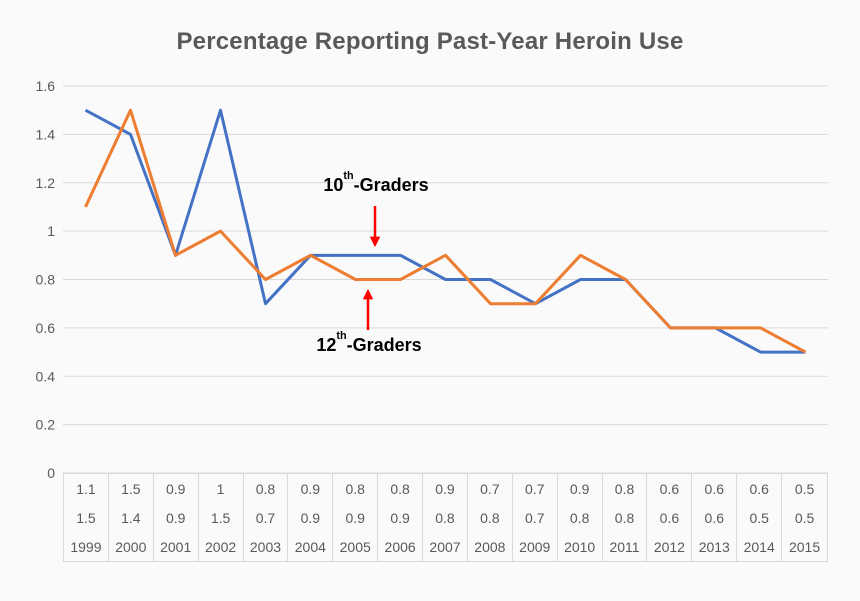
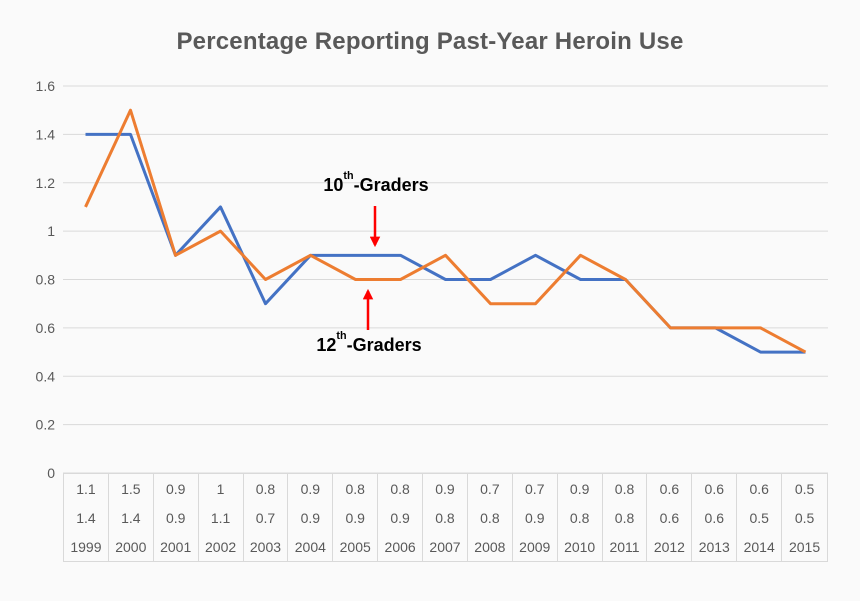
10th-Graders/1999: 1.5 -> 1.4
10th-Graders/2002: 1.5 -> 1.1
10th-Graders/2009: 0.7 -> 0.9
